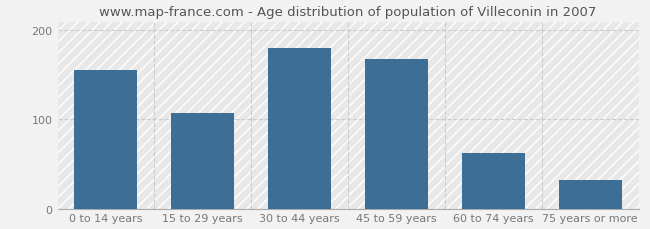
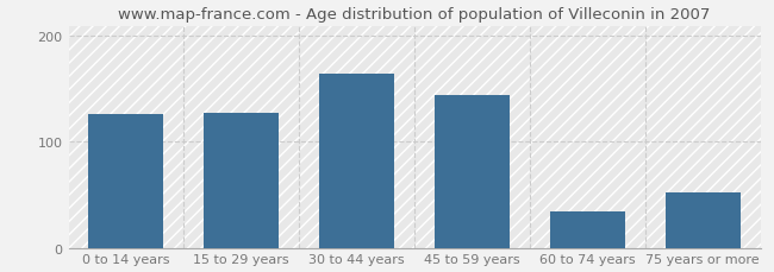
0 to 14 years: 155 -> 126
15 to 29 years: 107 -> 128
30 to 44 years: 180 -> 164
45 to 59 years: 168 -> 144
60 to 74 years: 62 -> 34
75 years or more: 32 -> 52
